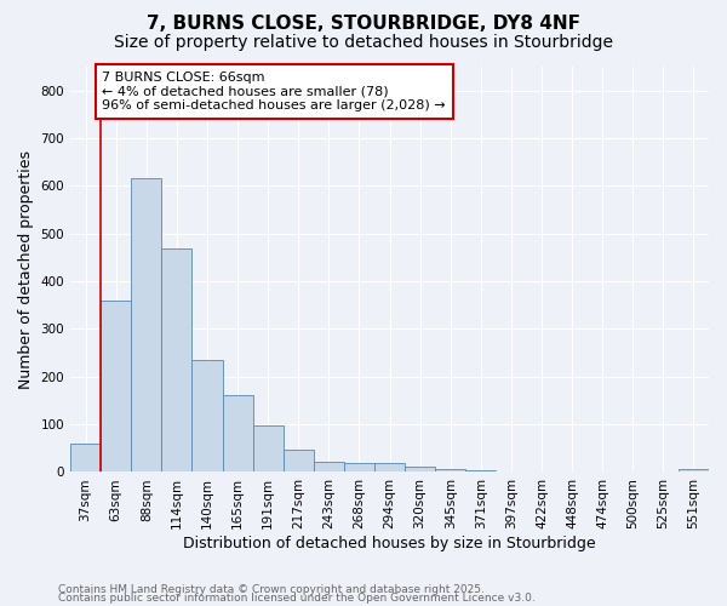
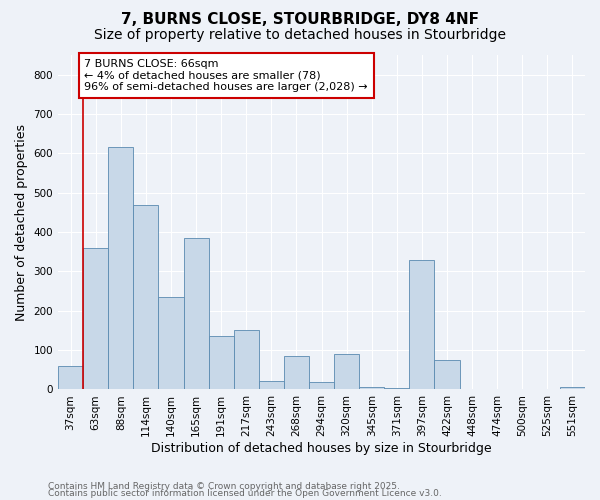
165sqm: 162 -> 385
191sqm: 98 -> 135
217sqm: 48 -> 150
268sqm: 20 -> 85
320sqm: 12 -> 90
397sqm: 2 -> 330
422sqm: 1 -> 75
